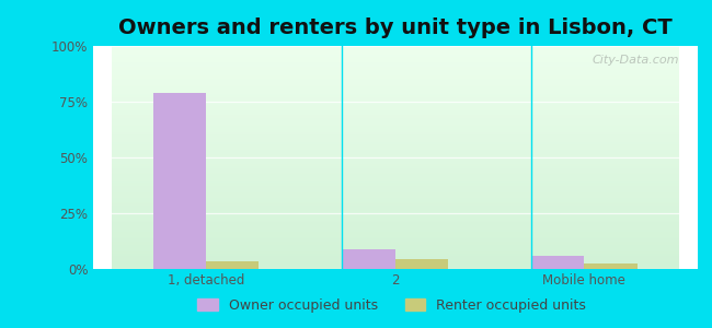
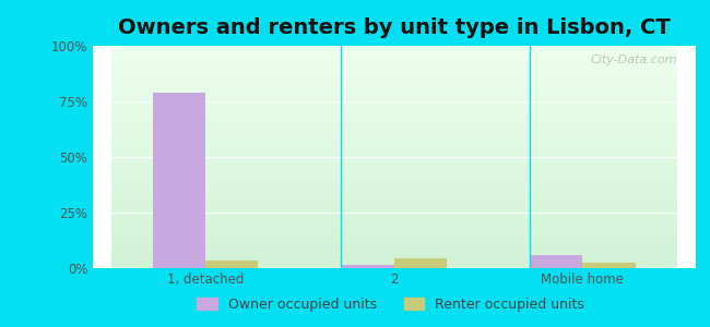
Owner occupied units/2: 9.0% -> 1.5%
